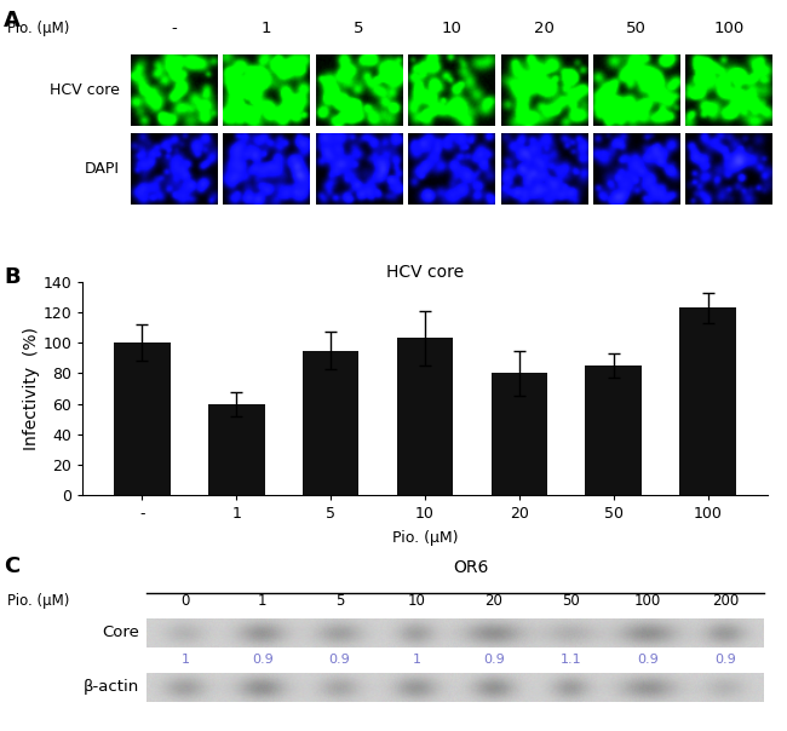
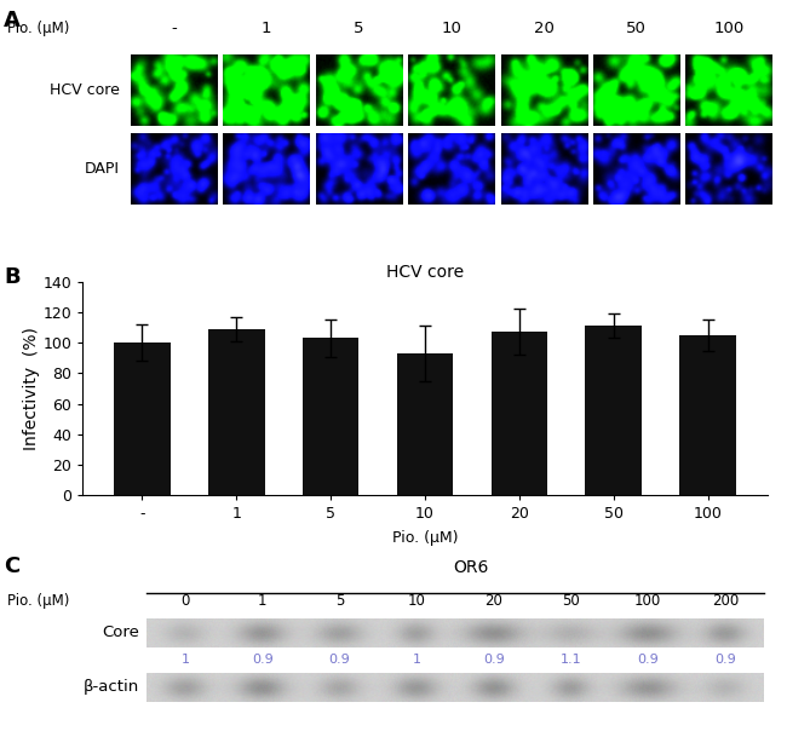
1: 60 -> 109
5: 95 -> 103
10: 103 -> 93
20: 80 -> 107
50: 85 -> 111
100: 123 -> 105
